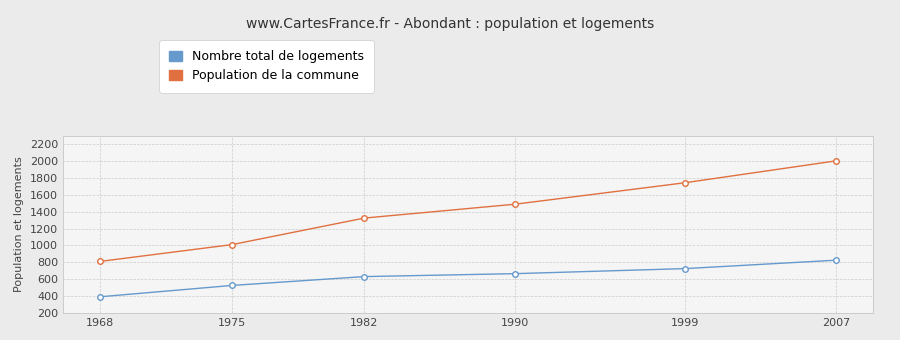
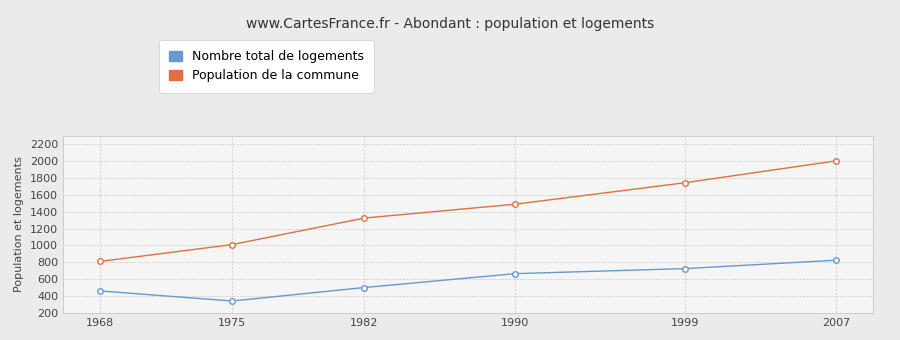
Nombre total de logements/1968: 390 -> 460
Nombre total de logements/1975: 520 -> 340
Nombre total de logements/1982: 630 -> 500
